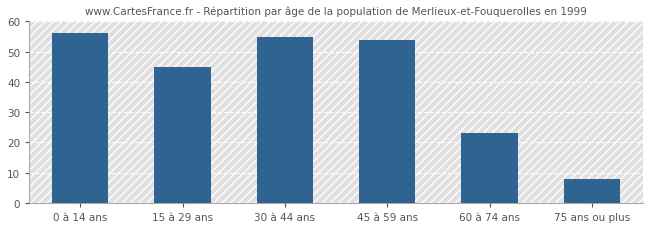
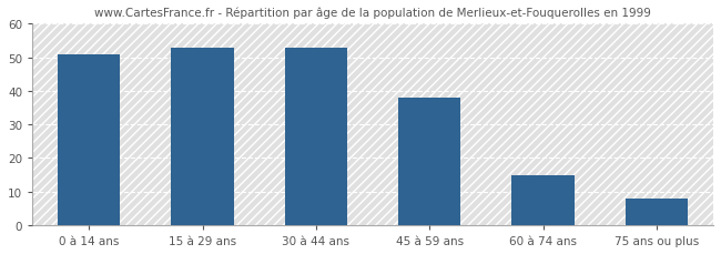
0 à 14 ans: 56 -> 51
15 à 29 ans: 45 -> 53
30 à 44 ans: 55 -> 53
45 à 59 ans: 54 -> 38
60 à 74 ans: 23 -> 15
